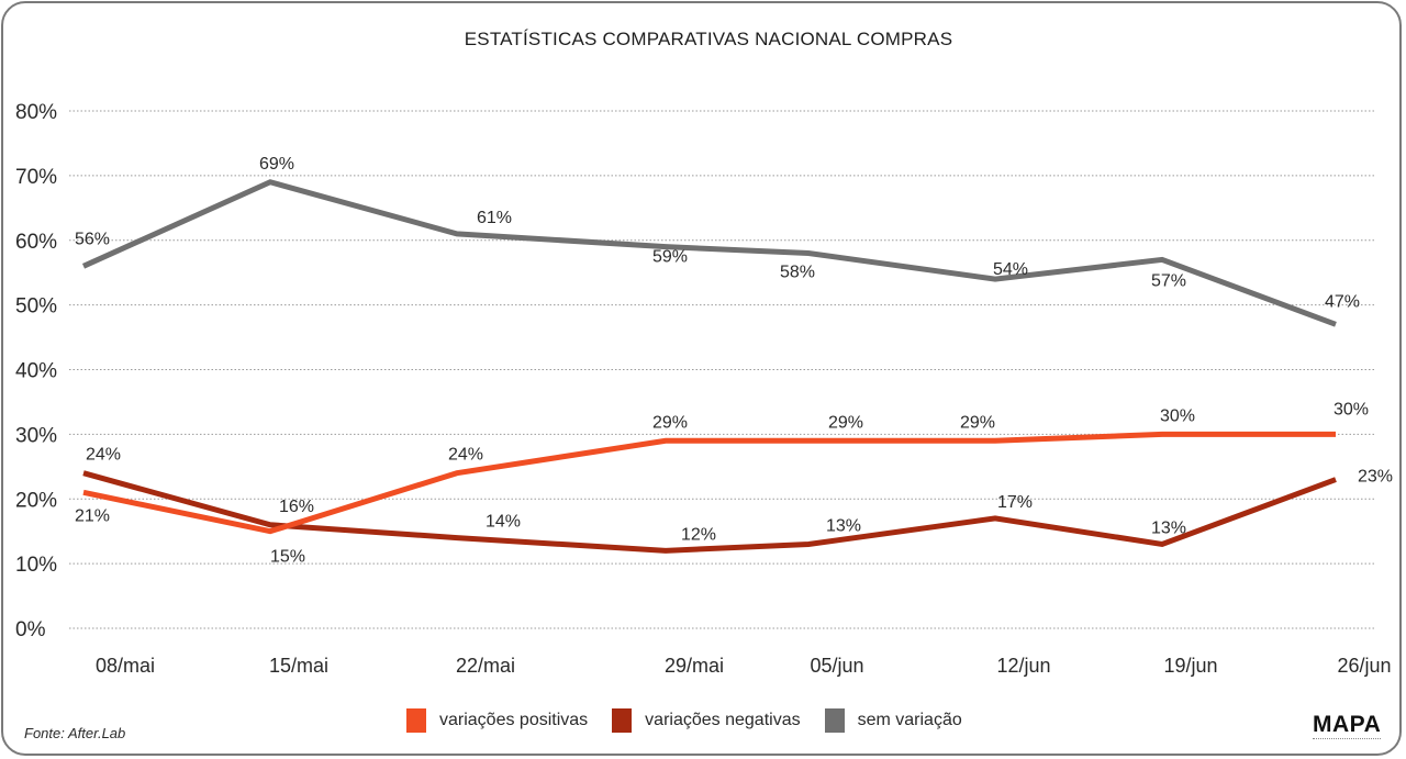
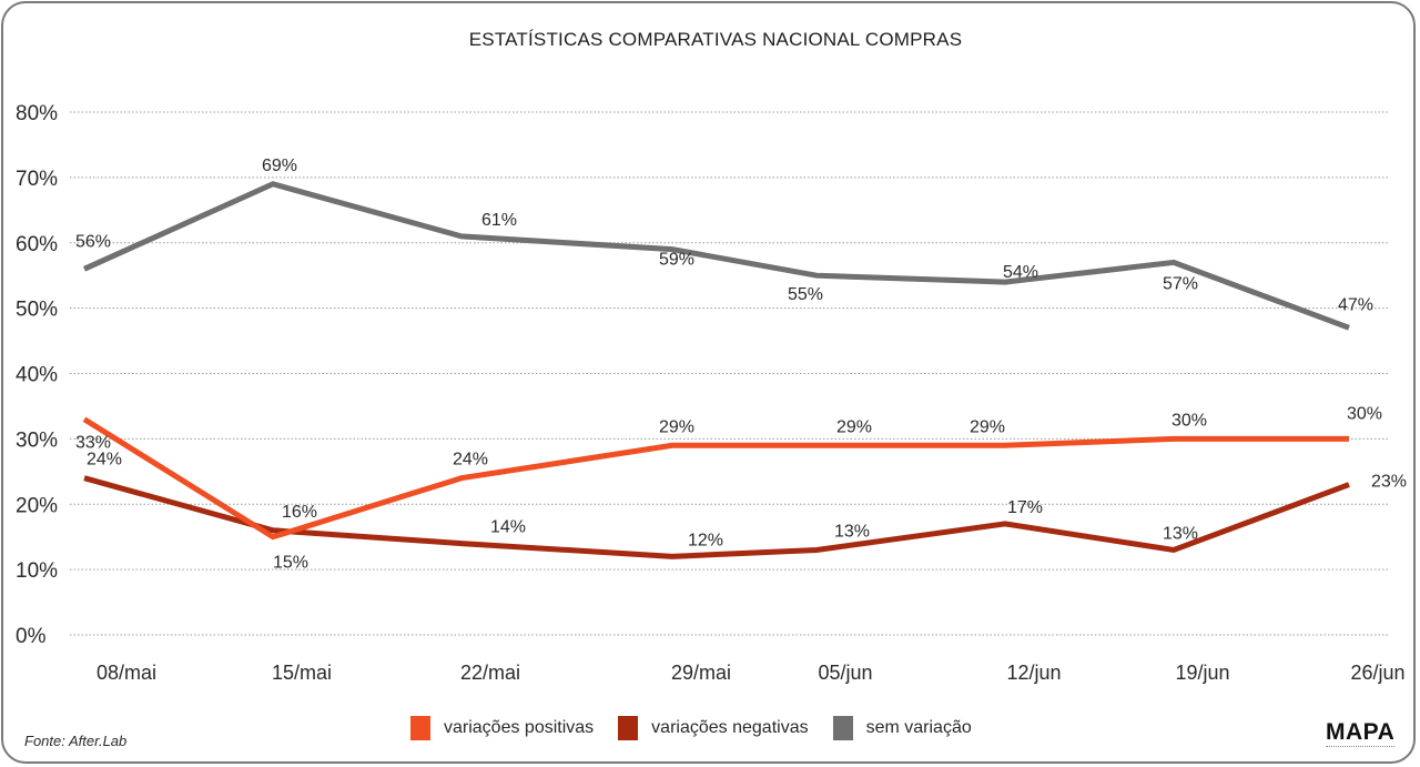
variações positivas/08/mai: 21% -> 33%
sem variação/05/jun: 58% -> 55%
